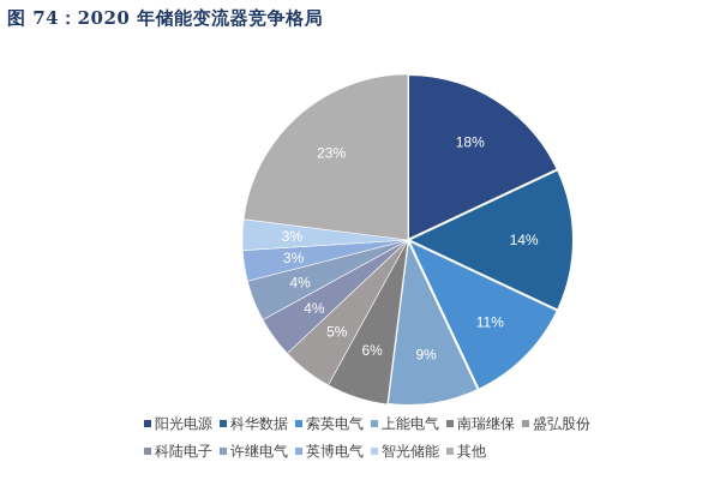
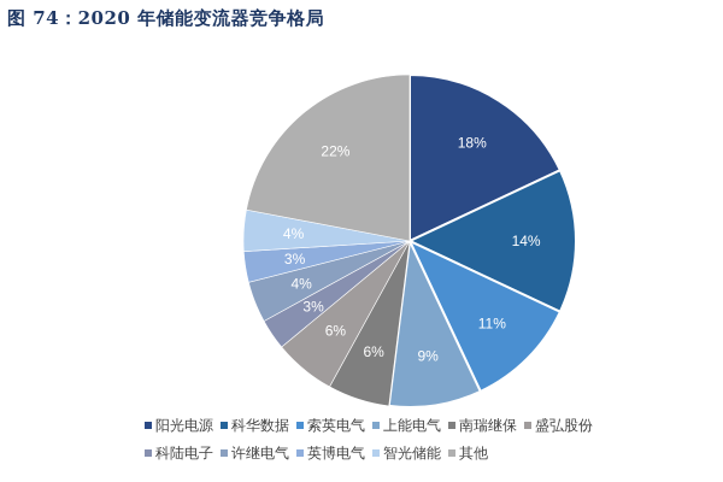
盛弘股份: 5% -> 6%
科陆电子: 4% -> 3%
智光储能: 3% -> 4%
其他: 23% -> 22%
